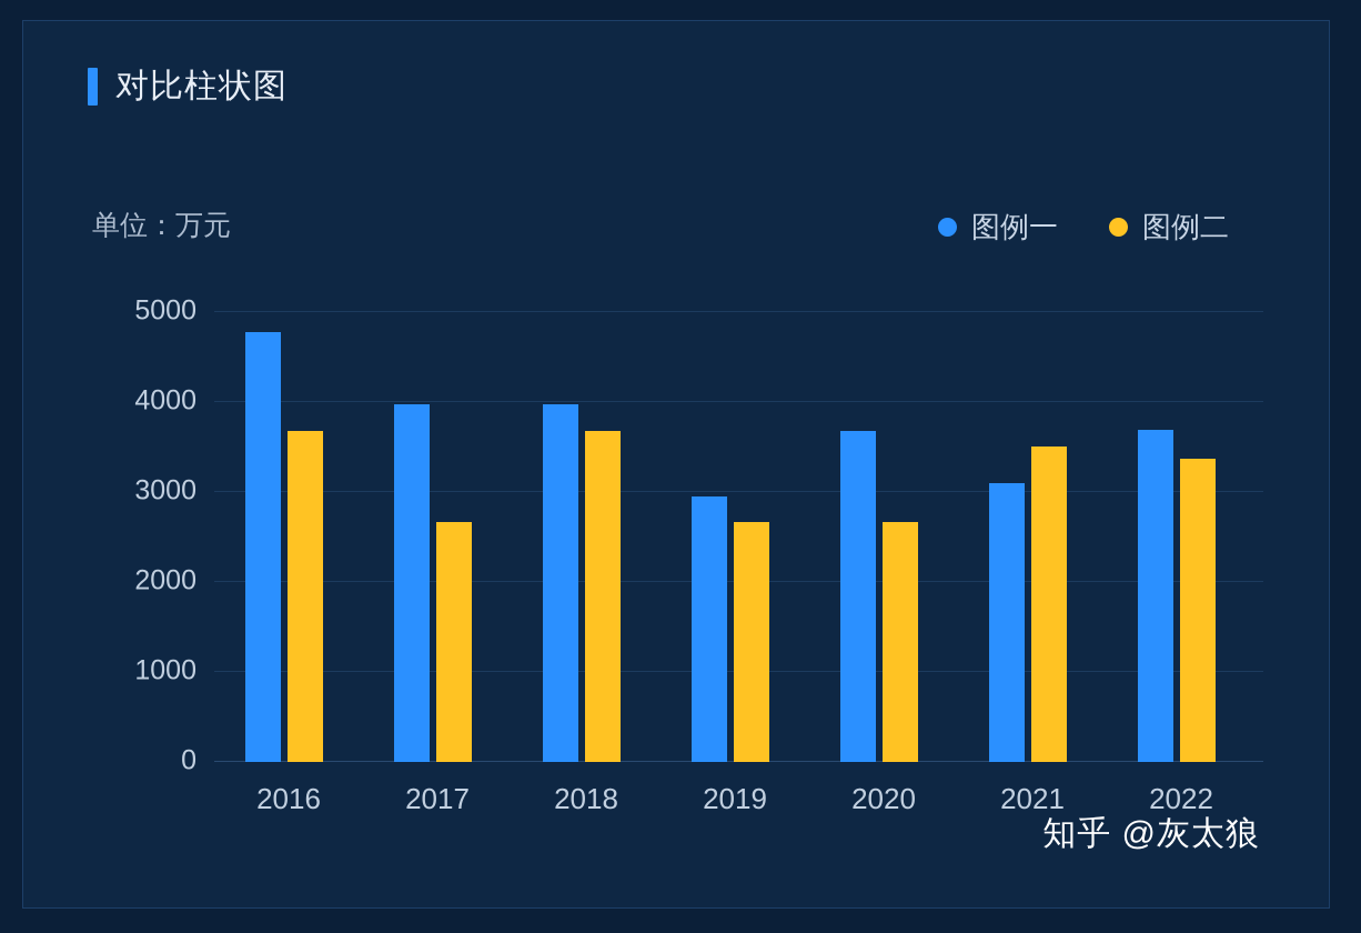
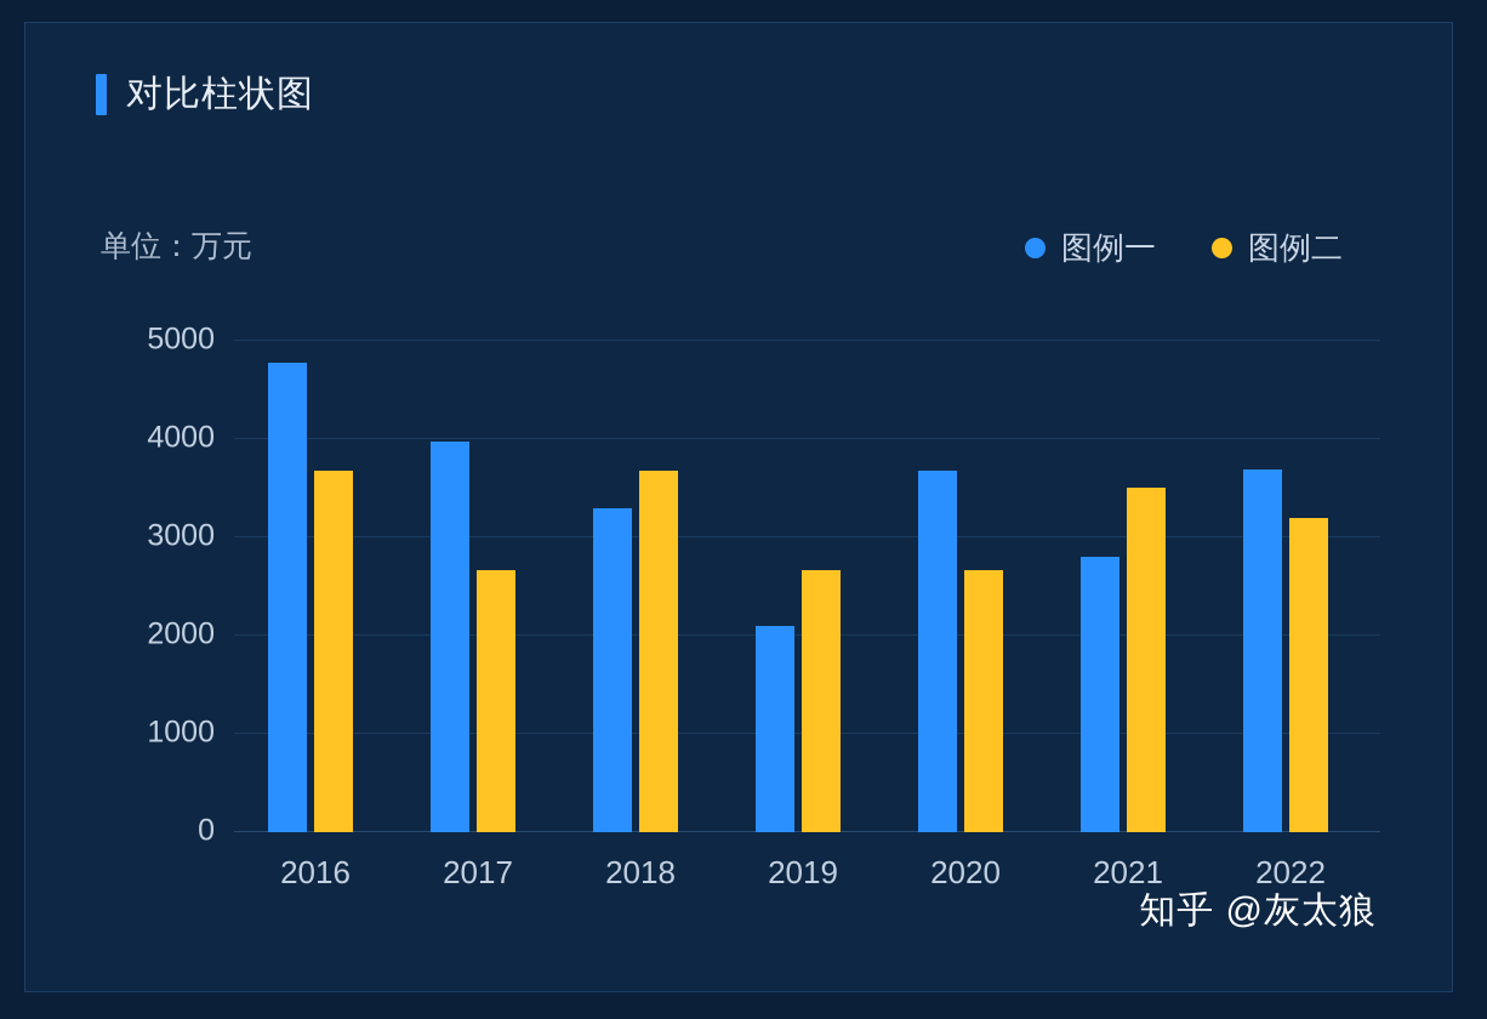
图例一/2018: 4000 -> 3300
图例一/2019: 2900 -> 2100
图例一/2021: 3100 -> 2800
图例二/2022: 3400 -> 3200
